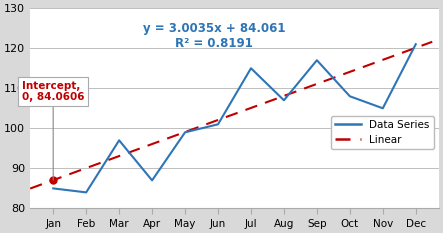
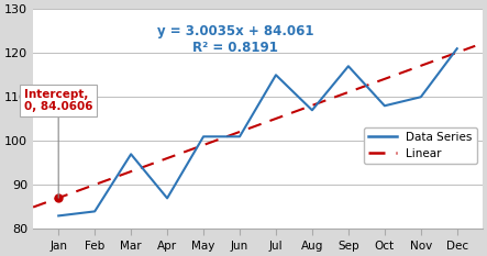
Data Series/Jan: 85 -> 83
Data Series/May: 99 -> 101
Data Series/Nov: 105 -> 110
